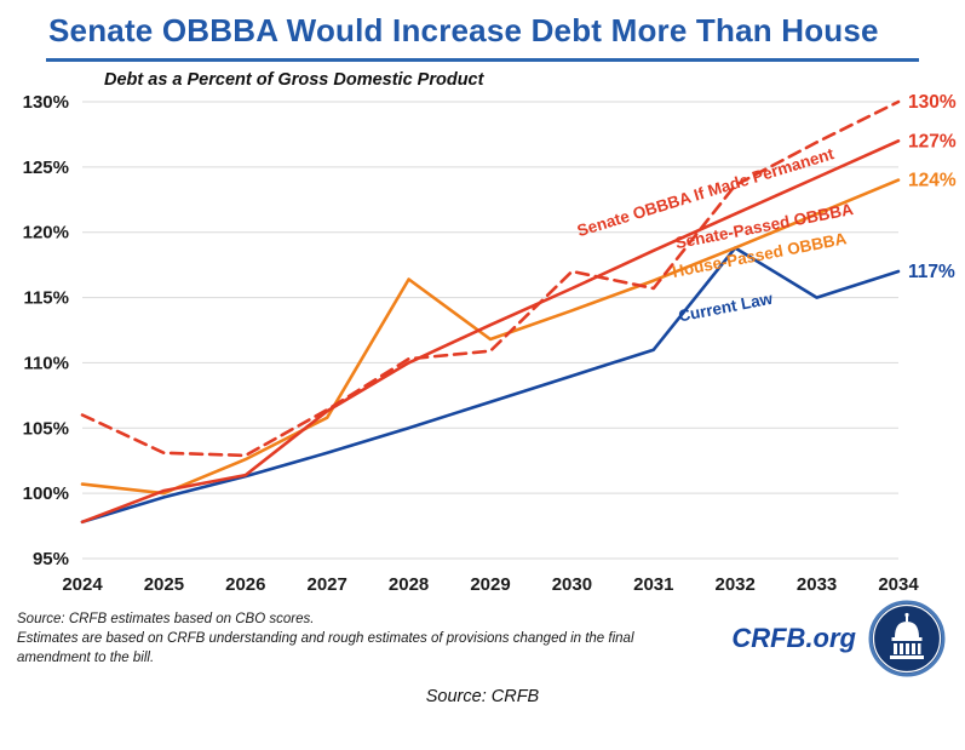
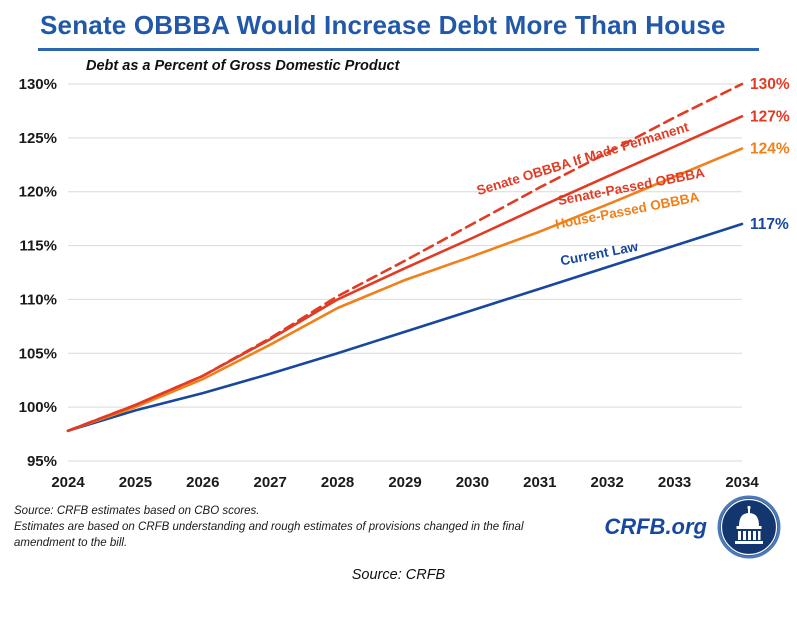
Senate OBBBA If Made Permanent/2024: 106.0% -> 97.8%
House-Passed OBBBA/2024: 100.7% -> 97.8%
Senate OBBBA If Made Permanent/2025: 103.1% -> 100.2%
Senate-Passed OBBBA/2026: 101.4% -> 102.9%
House-Passed OBBBA/2028: 116.4% -> 109.2%
Senate OBBBA If Made Permanent/2029: 110.9% -> 113.6%
Senate OBBBA If Made Permanent/2031: 115.7% -> 120.4%
Current Law/2032: 118.8% -> 113.0%
